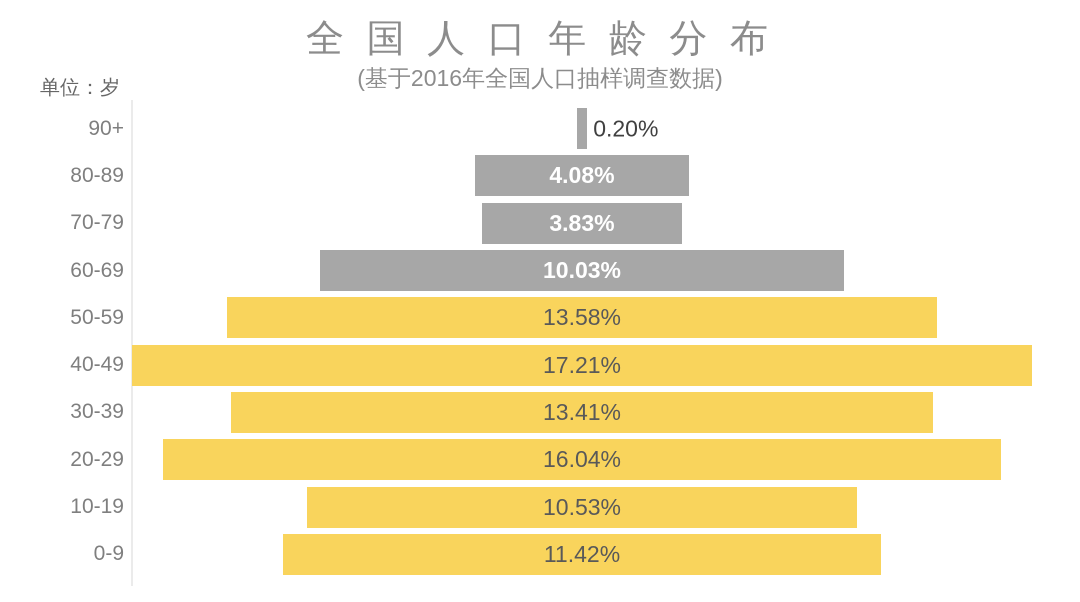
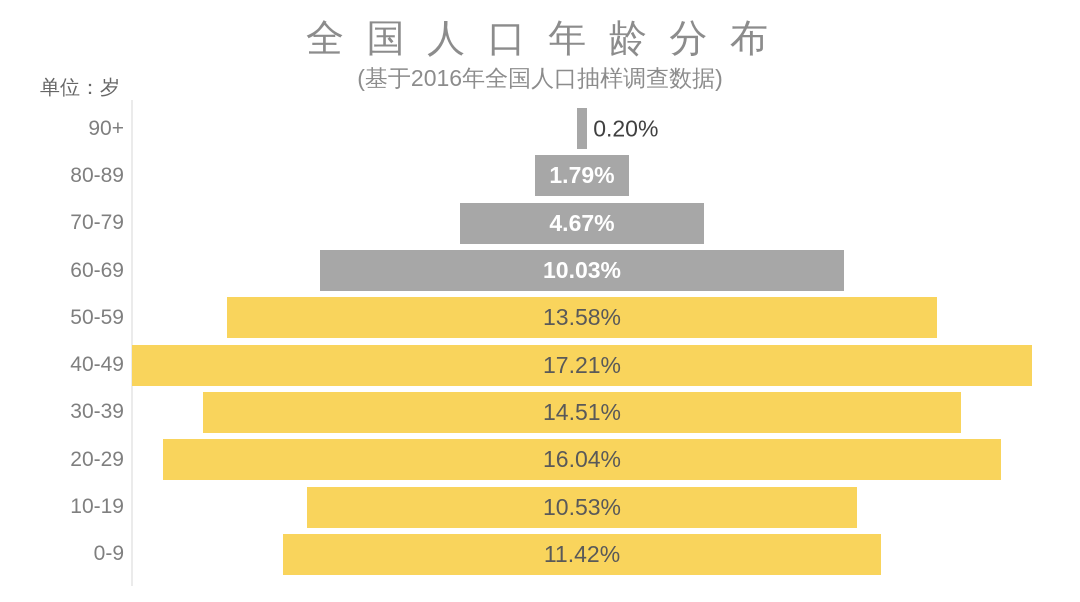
80-89: 4.08% -> 1.79%
70-79: 3.83% -> 4.67%
30-39: 13.41% -> 14.51%
